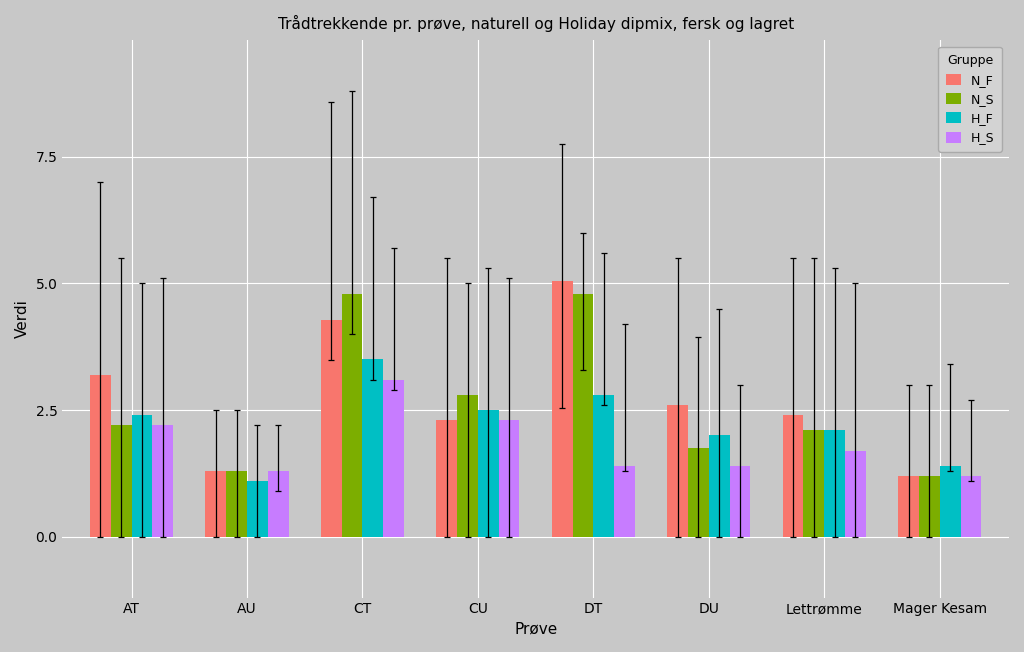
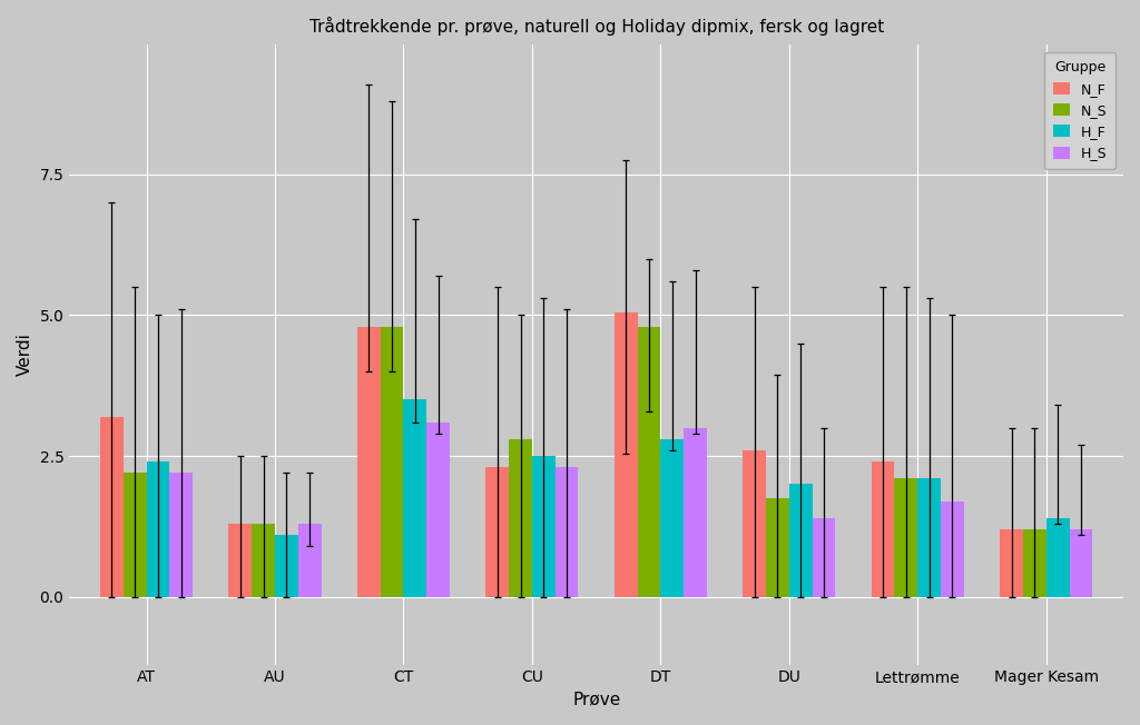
N_F/CT: 4.28 -> 4.80
H_S/DT: 1.4 -> 3.0
